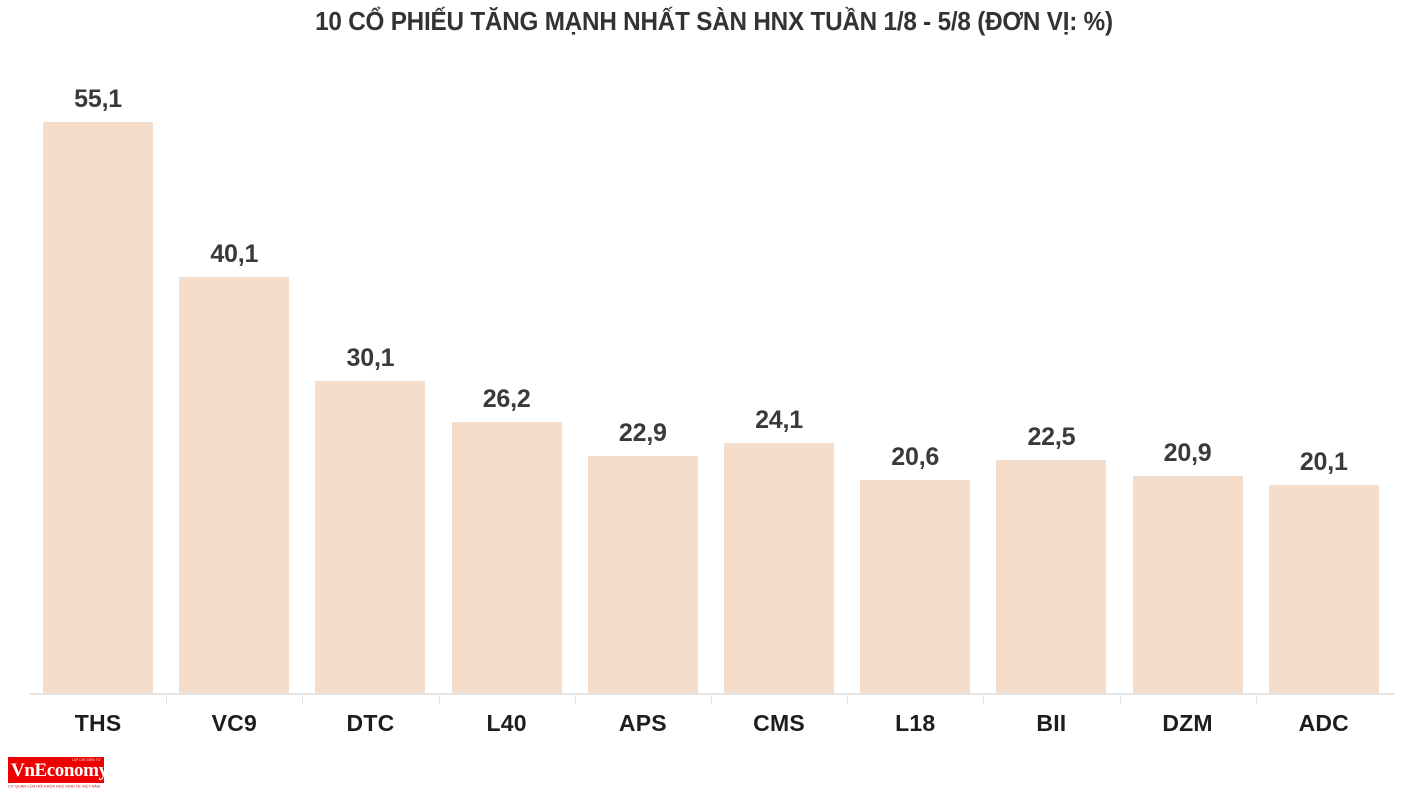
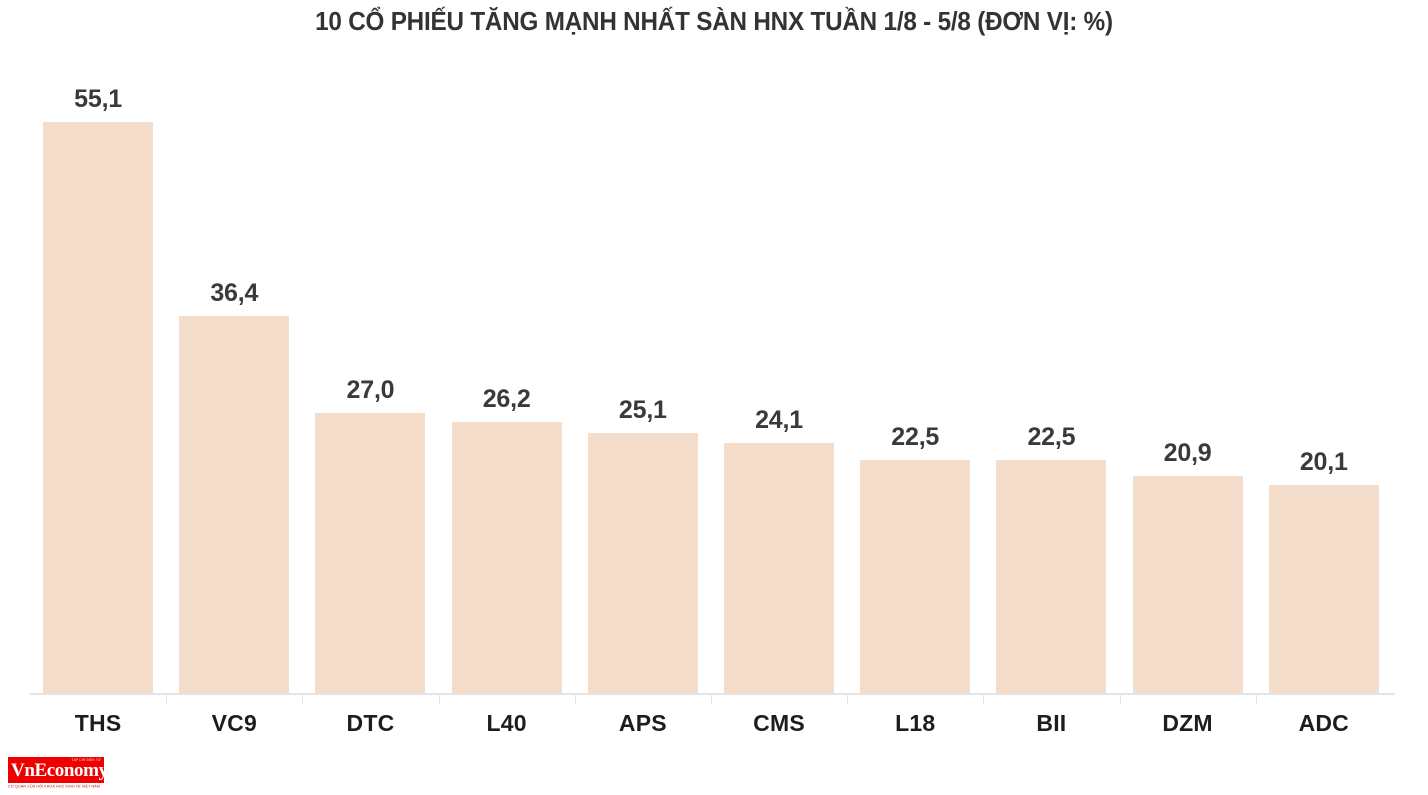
VC9: 40,1 -> 36,4
DTC: 30,1 -> 27,0
APS: 22,9 -> 25,1
L18: 20,6 -> 22,5
